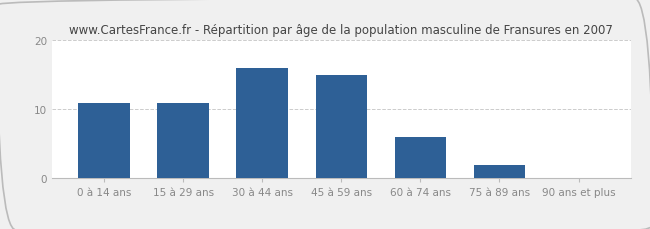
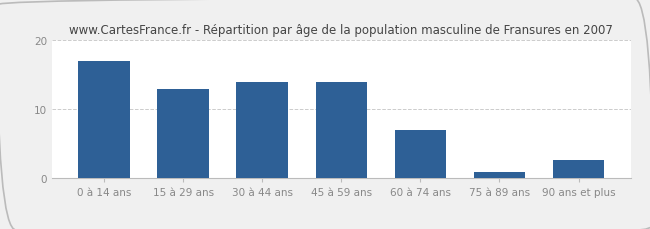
0 à 14 ans: 11.0 -> 17.0
15 à 29 ans: 11.0 -> 13.0
30 à 44 ans: 16.0 -> 14.0
45 à 59 ans: 15.0 -> 14.0
60 à 74 ans: 6.0 -> 7.0
75 à 89 ans: 2.0 -> 1.0
90 ans et plus: 0.1 -> 2.6
